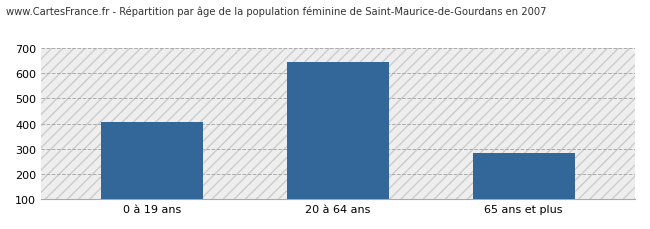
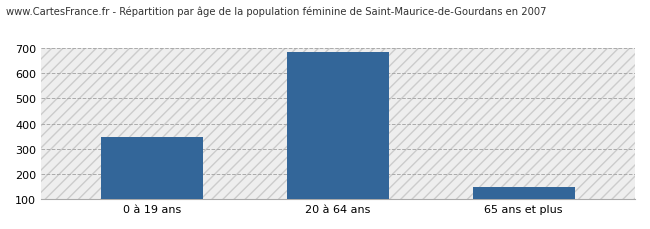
0 à 19 ans: 405 -> 348
20 à 64 ans: 645 -> 683
65 ans et plus: 285 -> 148
